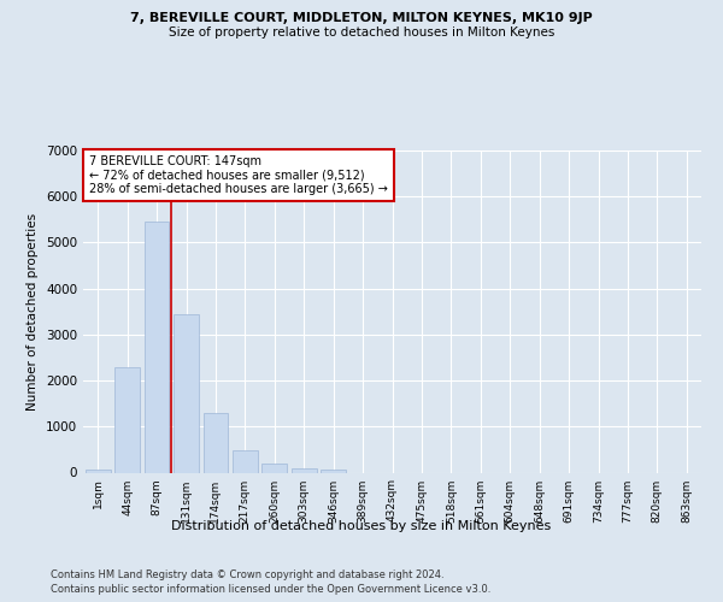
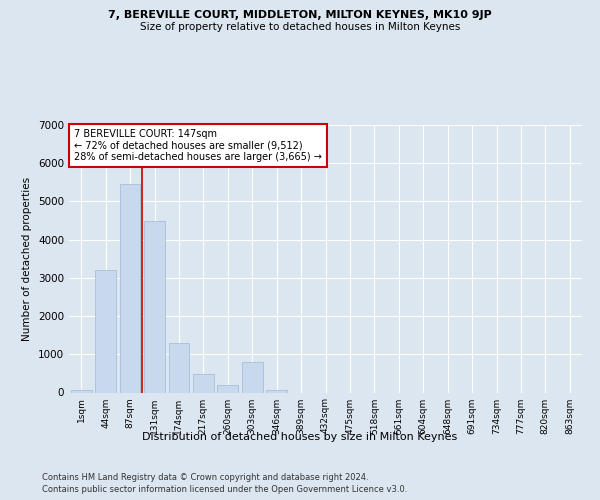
44sqm: 2300 -> 3200
131sqm: 3430 -> 4500
303sqm: 100 -> 800
